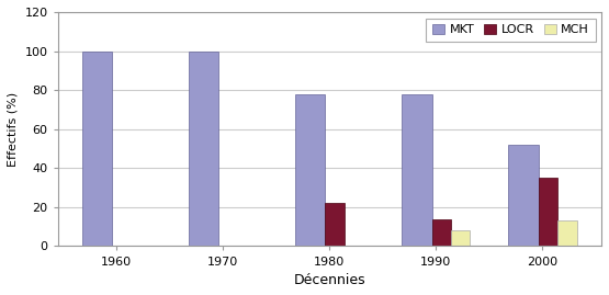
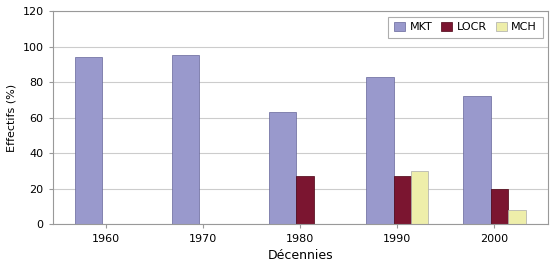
MKT/1960: 100 -> 94
MKT/1970: 100 -> 95
MKT/1980: 78 -> 63
LOCR/1980: 22 -> 27
MKT/1990: 78 -> 83
LOCR/1990: 14 -> 27
MCH/1990: 8 -> 30
MKT/2000: 52 -> 72
LOCR/2000: 35 -> 20
MCH/2000: 13 -> 8
